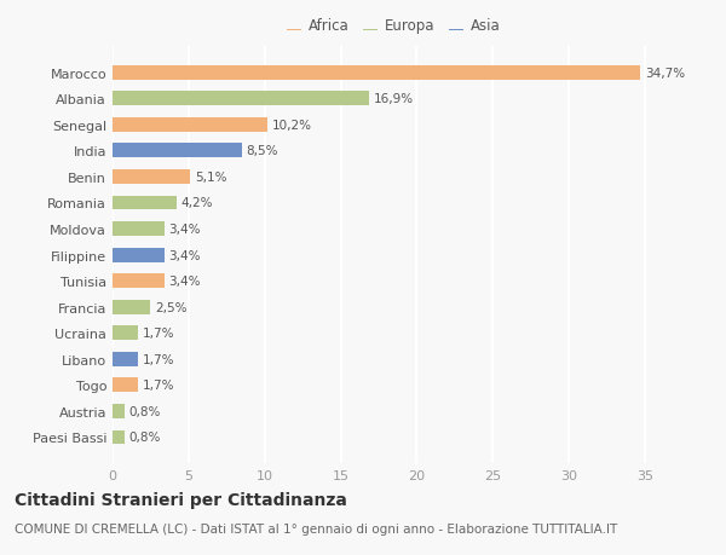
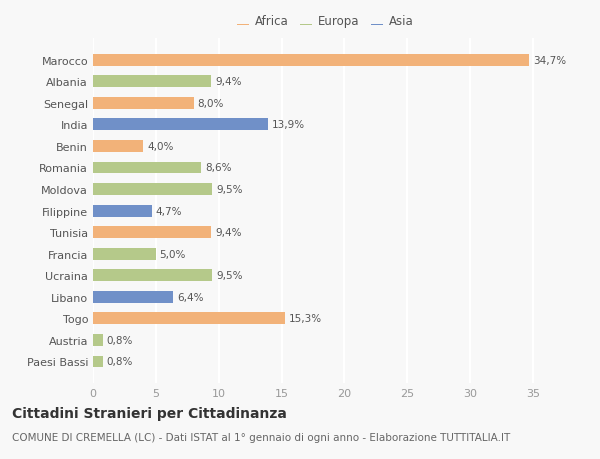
Albania: 16,9% -> 9,4%
Senegal: 10,2% -> 8,0%
India: 8,5% -> 13,9%
Benin: 5,1% -> 4,0%
Romania: 4,2% -> 8,6%
Moldova: 3,4% -> 9,5%
Filippine: 3,4% -> 4,7%
Tunisia: 3,4% -> 9,4%
Francia: 2,5% -> 5,0%
Ucraina: 1,7% -> 9,5%
Libano: 1,7% -> 6,4%
Togo: 1,7% -> 15,3%
